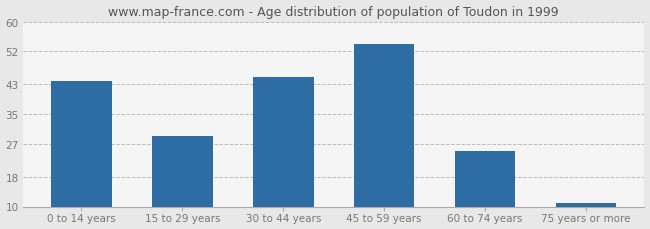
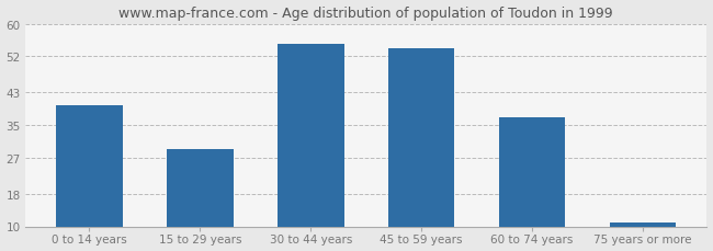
0 to 14 years: 44 -> 40
30 to 44 years: 45 -> 55
60 to 74 years: 25 -> 37
